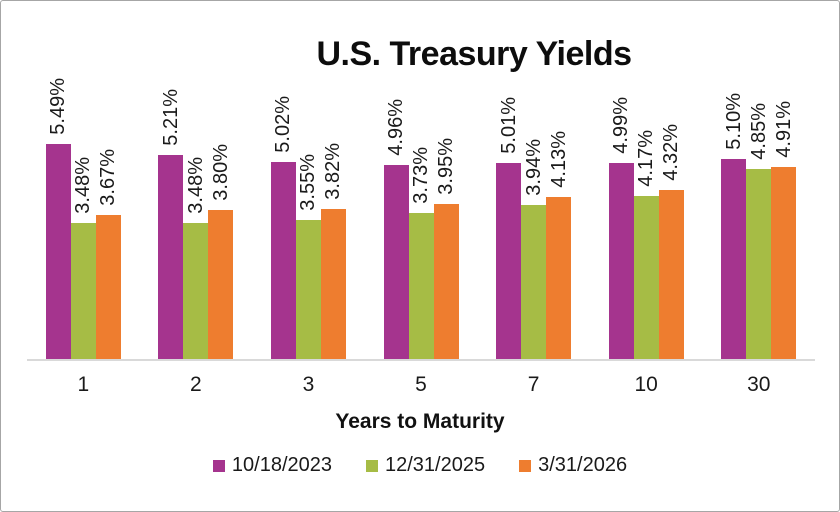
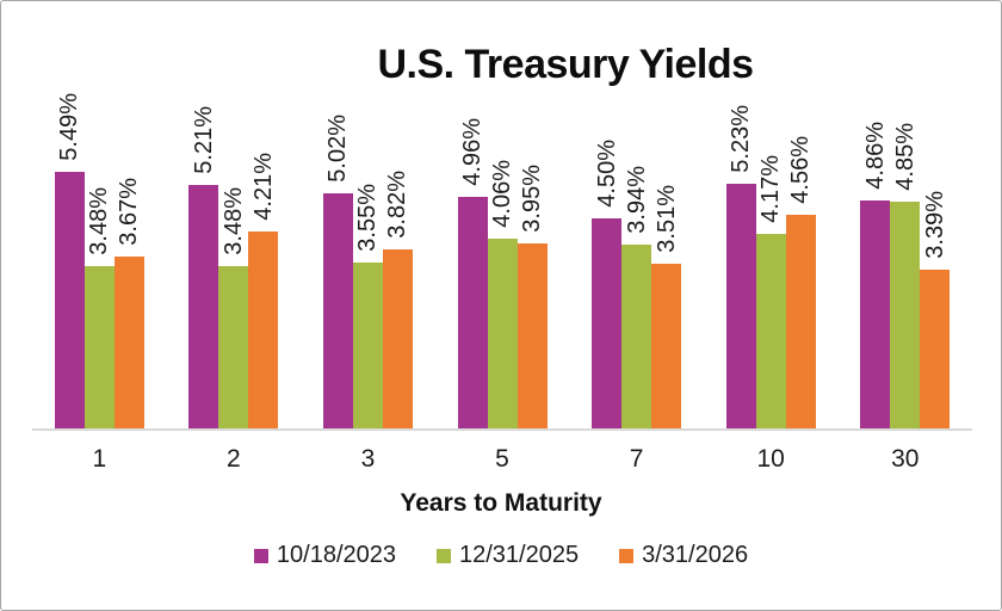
3/31/2026/2: 3.80% -> 4.21%
12/31/2025/5: 3.73% -> 4.06%
10/18/2023/7: 5.01% -> 4.50%
3/31/2026/7: 4.13% -> 3.51%
10/18/2023/10: 4.99% -> 5.23%
3/31/2026/10: 4.32% -> 4.56%
10/18/2023/30: 5.10% -> 4.86%
3/31/2026/30: 4.91% -> 3.39%
